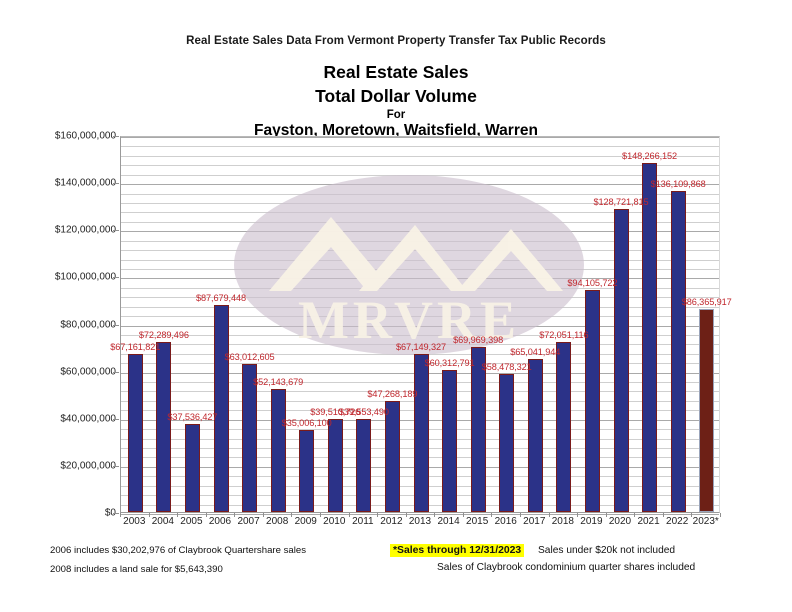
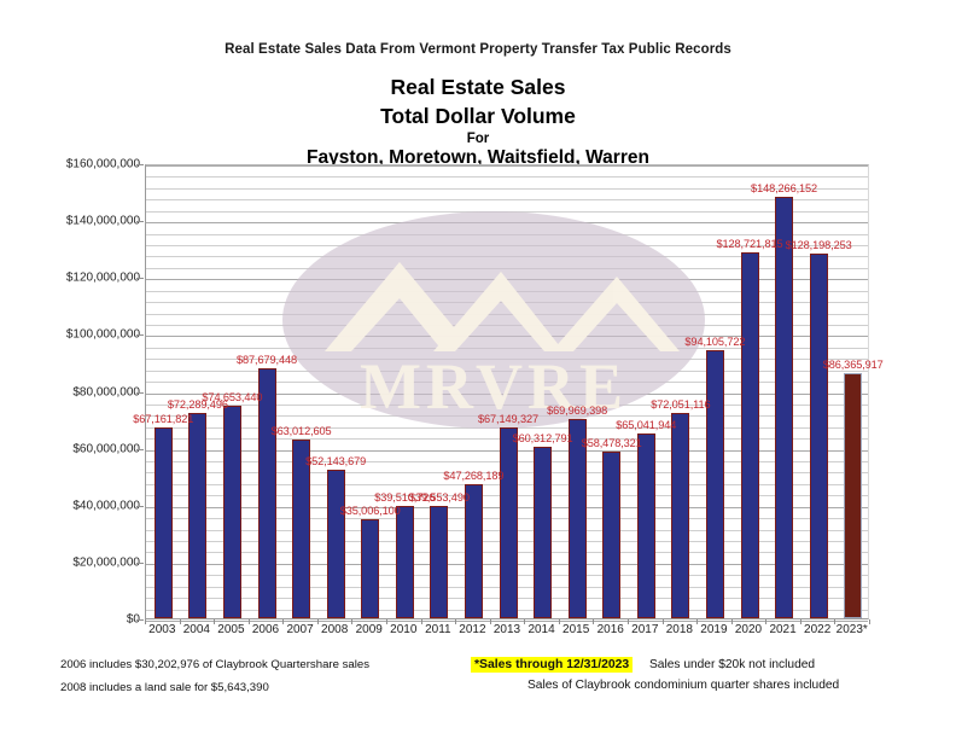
2005: $37,536,427 -> $74,653,440
2022: $136,109,868 -> $128,198,253
